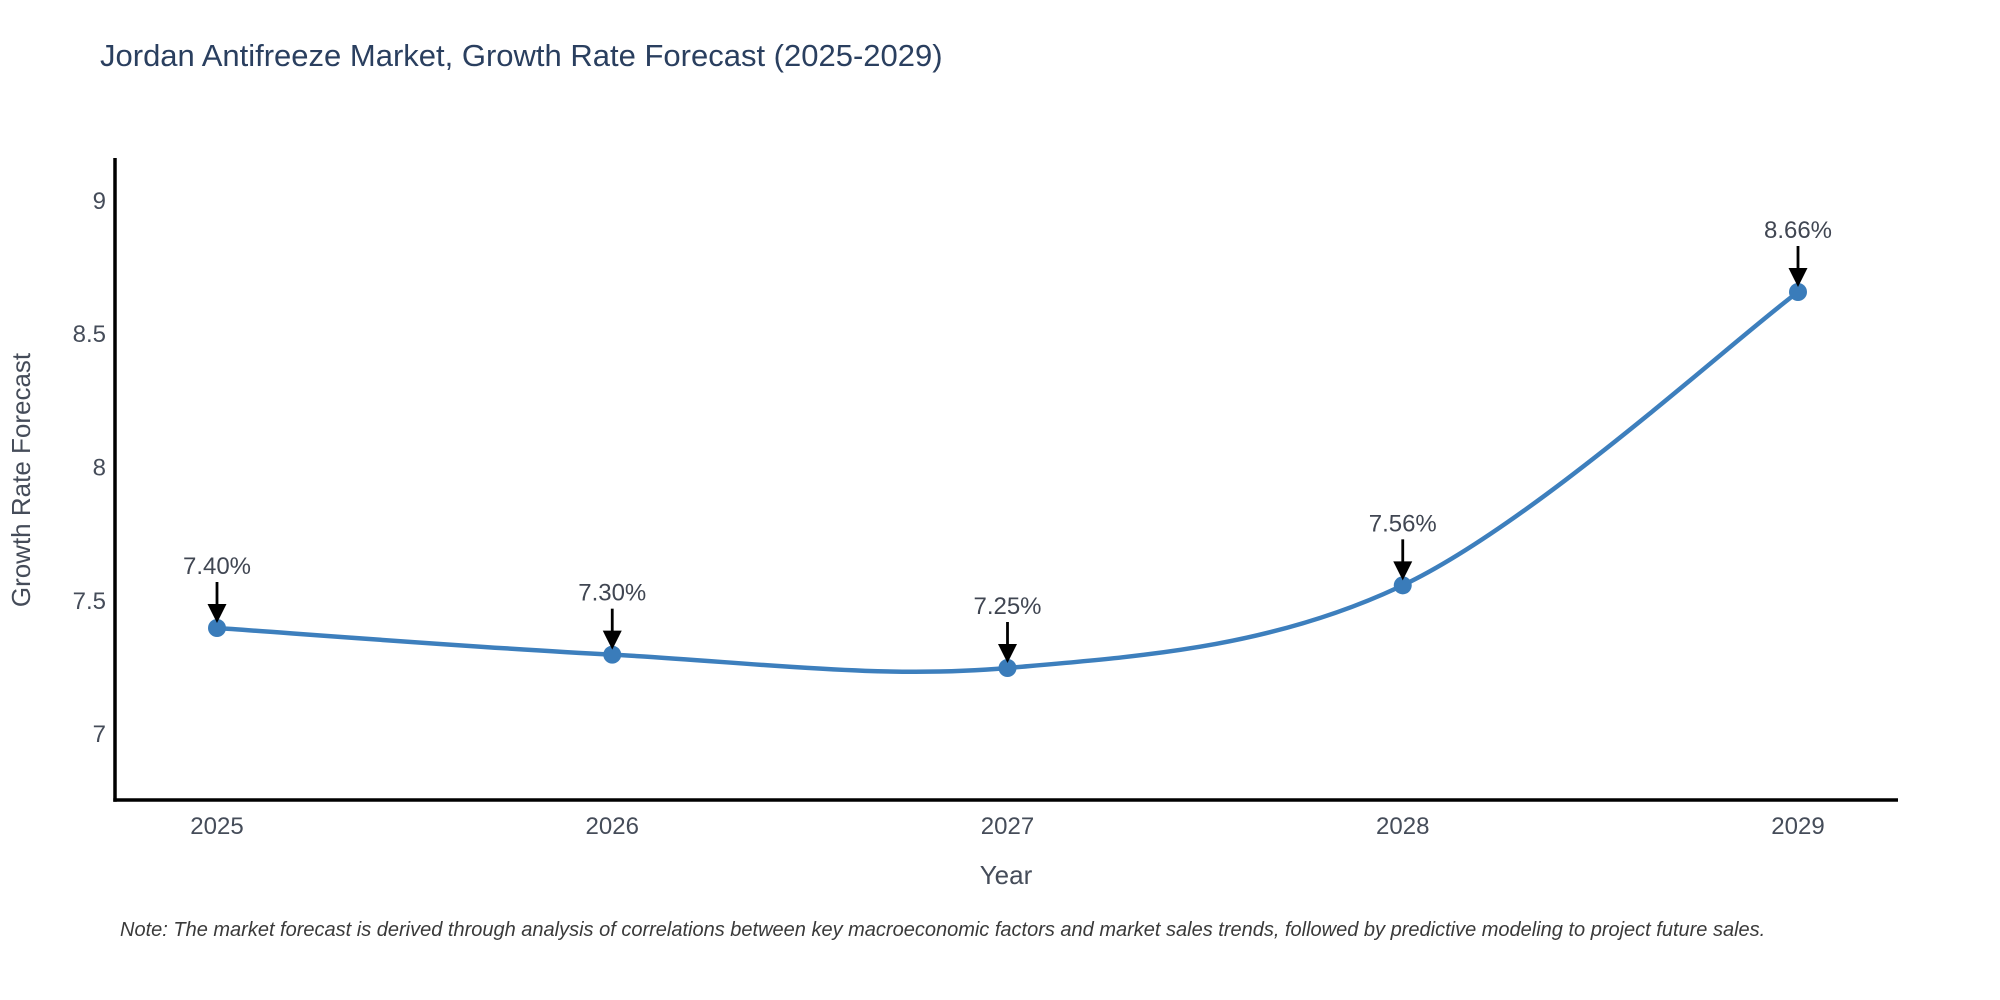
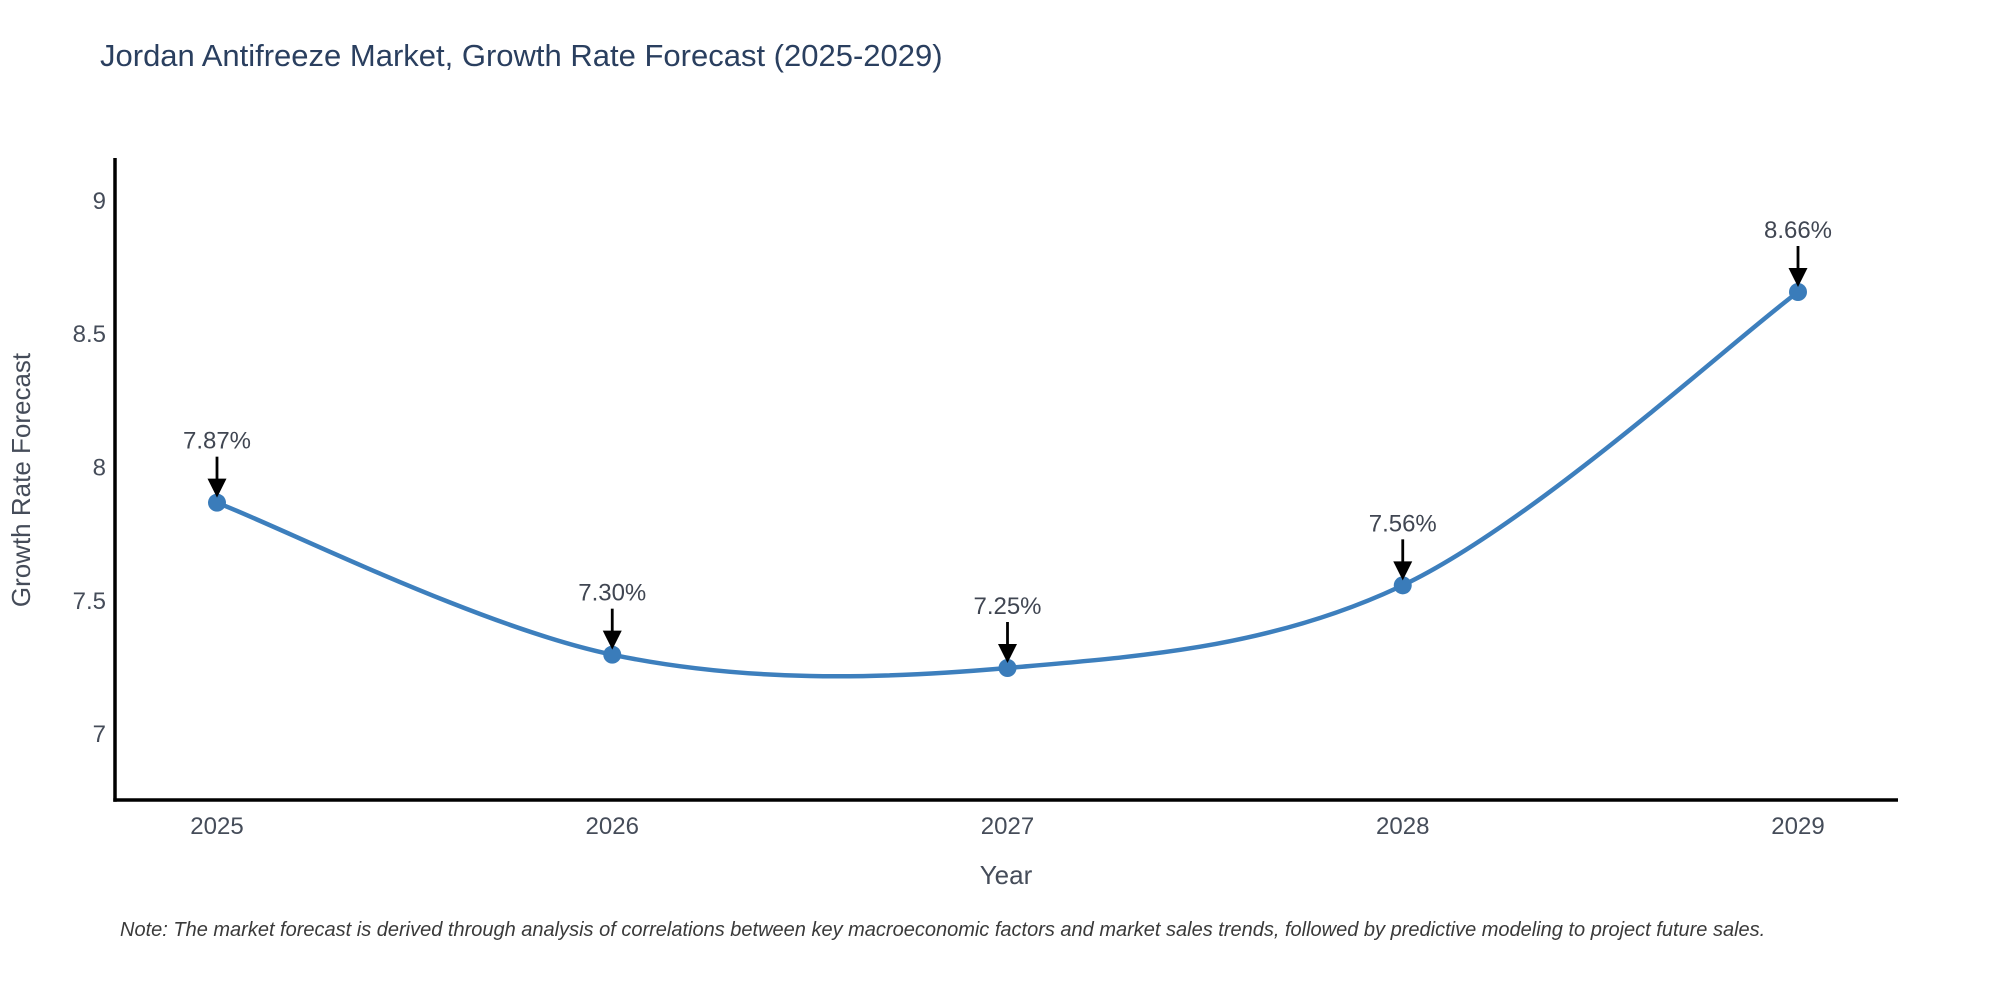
2025: 7.40% -> 7.87%
